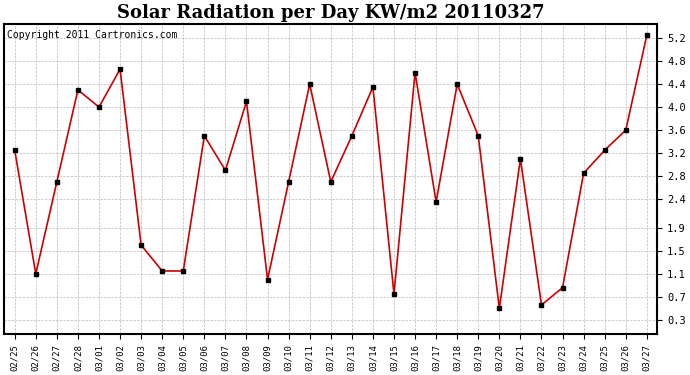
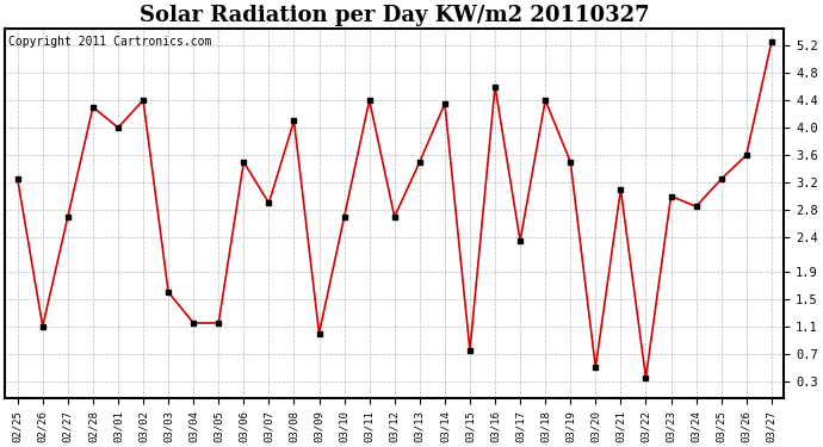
03/02: 4.66 -> 4.40
03/22: 0.56 -> 0.35
03/23: 0.86 -> 3.00
